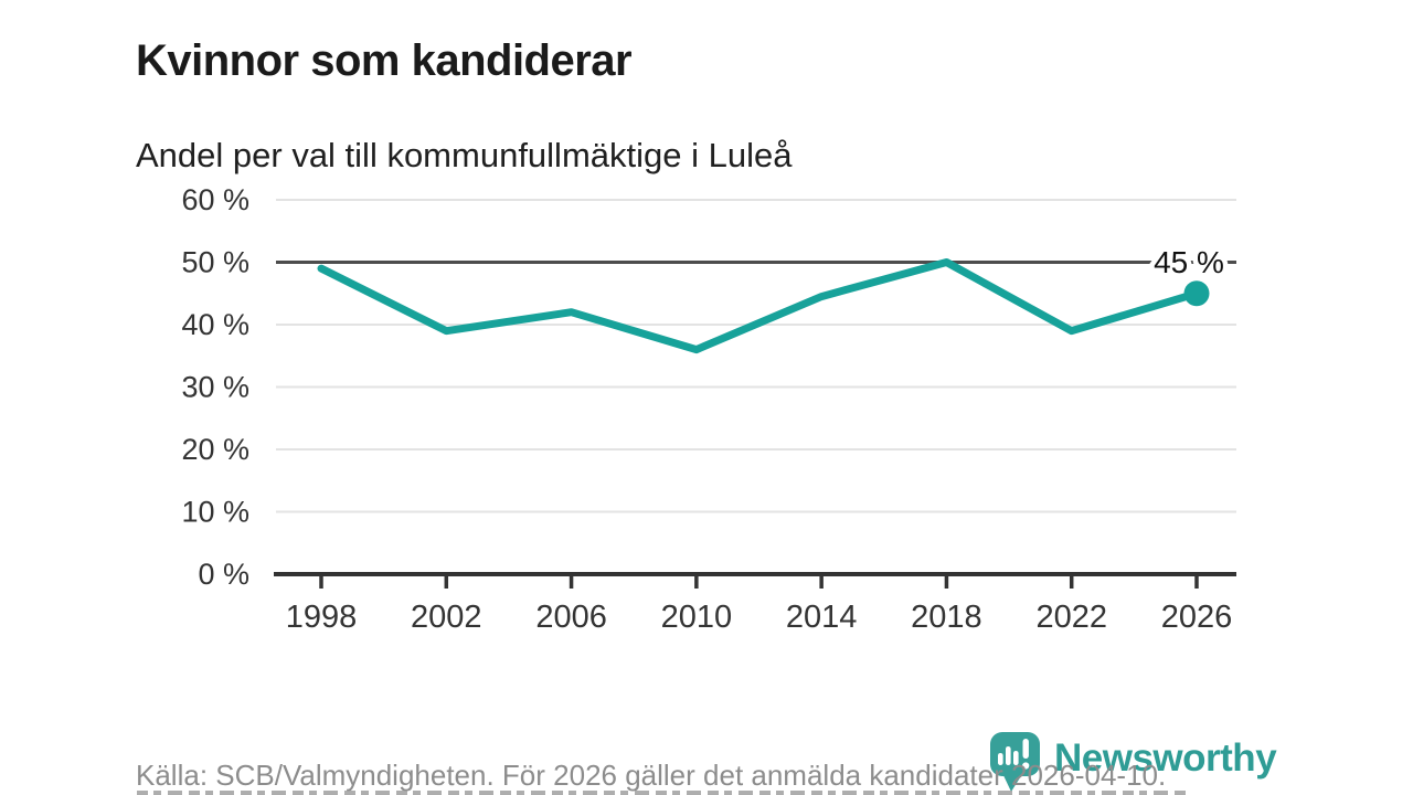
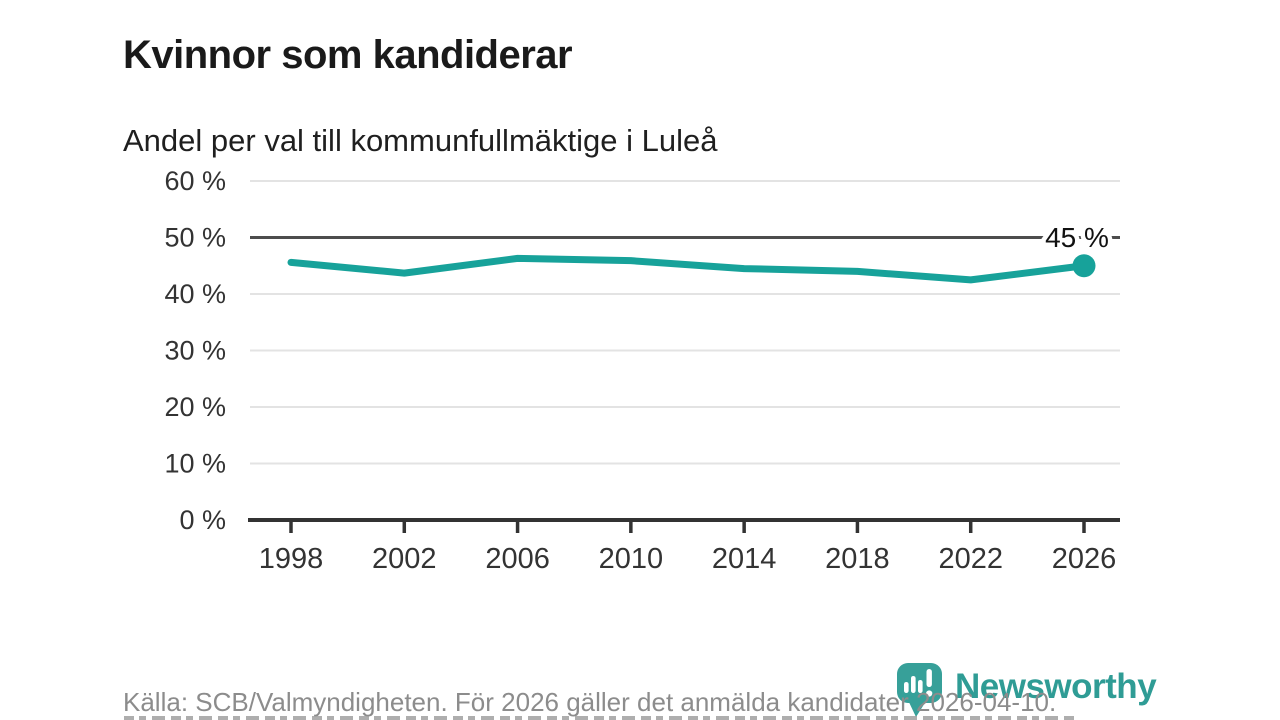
1998: 49% -> 46%
2002: 39% -> 44%
2006: 42% -> 46%
2010: 36% -> 46%
2018: 50% -> 44%
2022: 39% -> 42%
